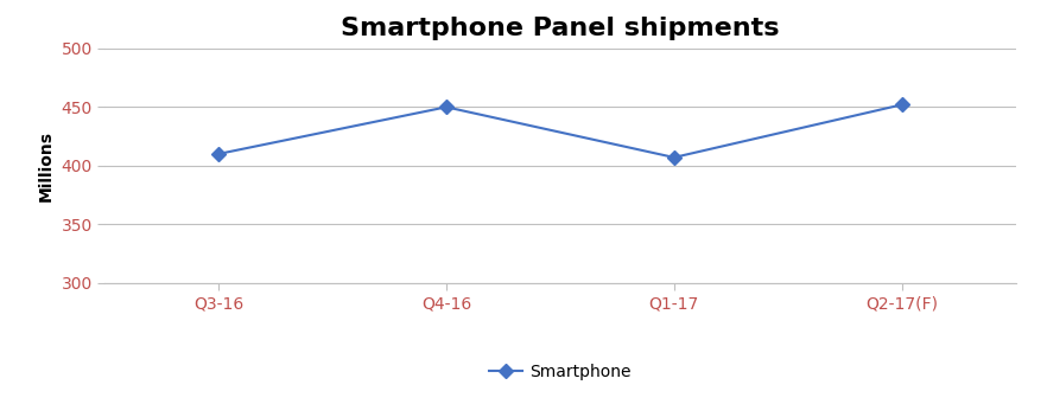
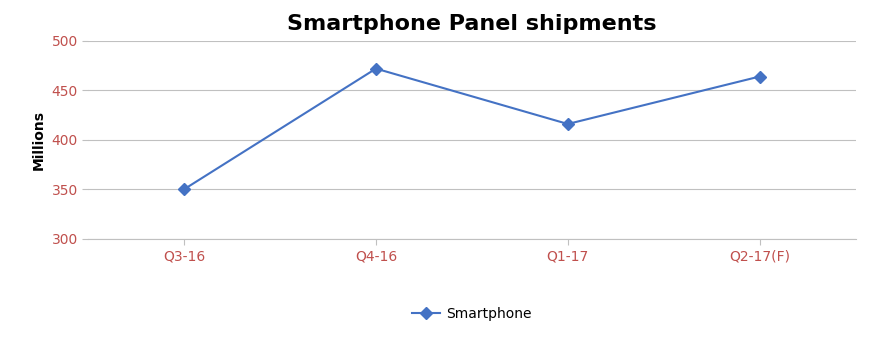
Q3-16: 410 -> 350
Q4-16: 450 -> 472
Q1-17: 407 -> 416
Q2-17(F): 452 -> 464
